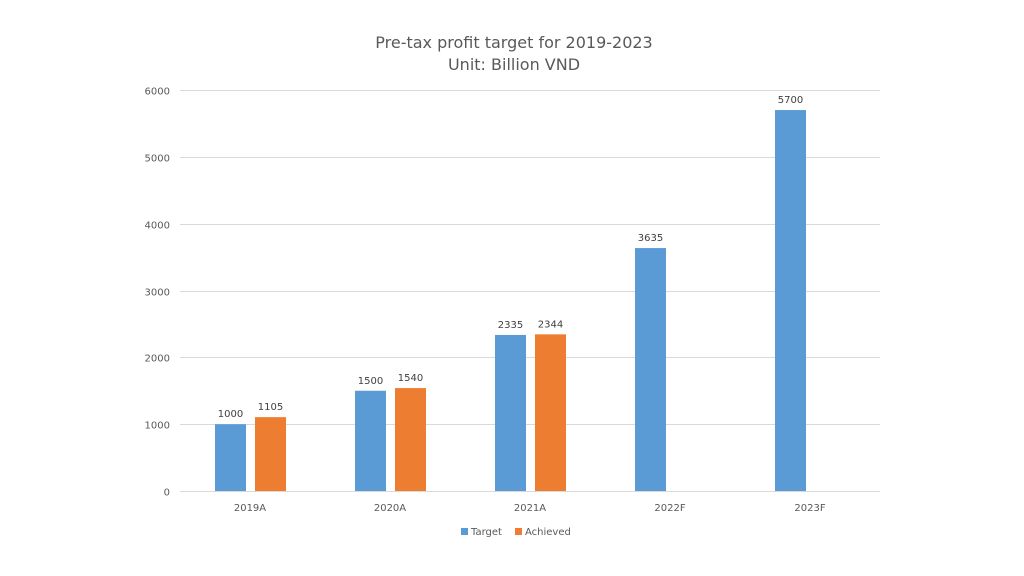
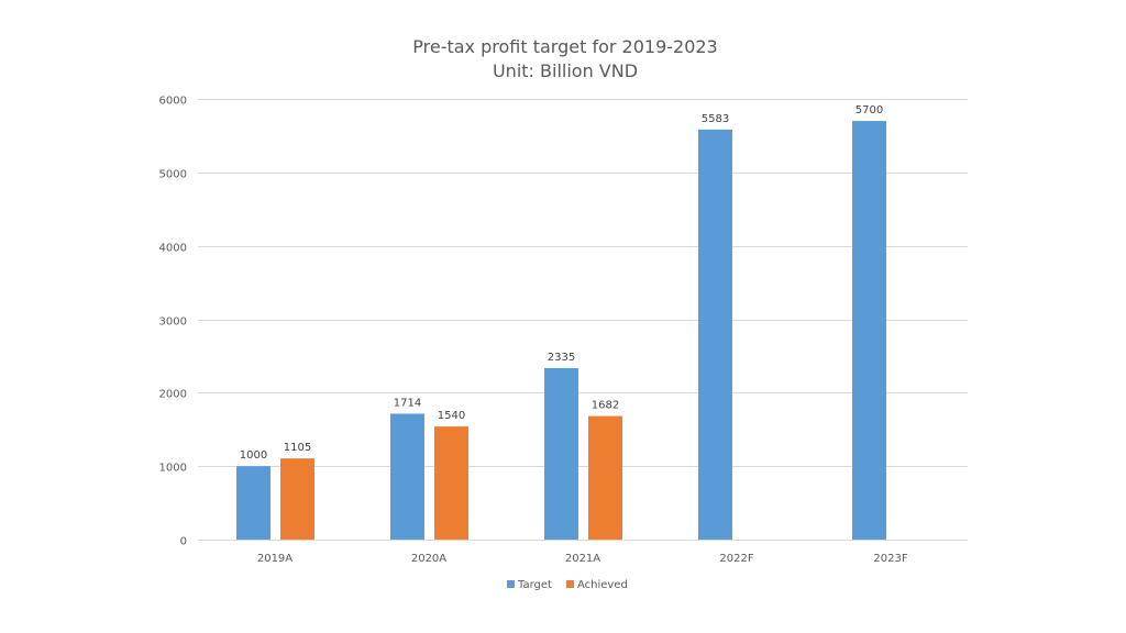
Target/2020A: 1500 -> 1714
Achieved/2021A: 2344 -> 1682
Target/2022F: 3635 -> 5583
